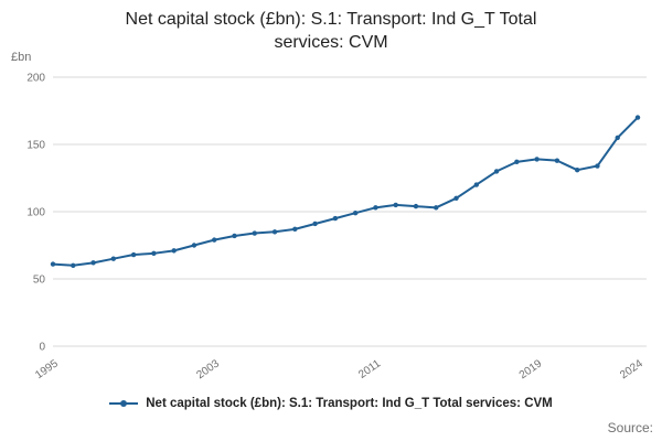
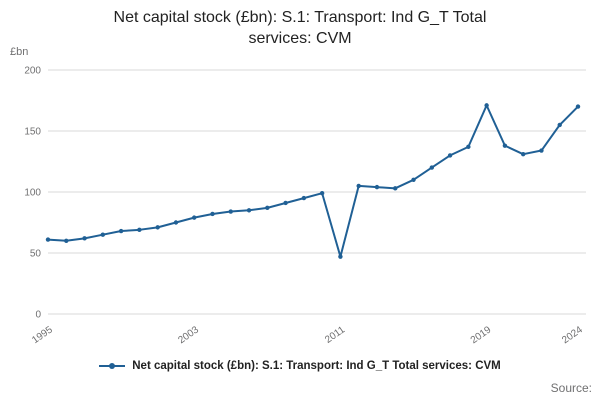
2011: 103 -> 47
2019: 139 -> 171
